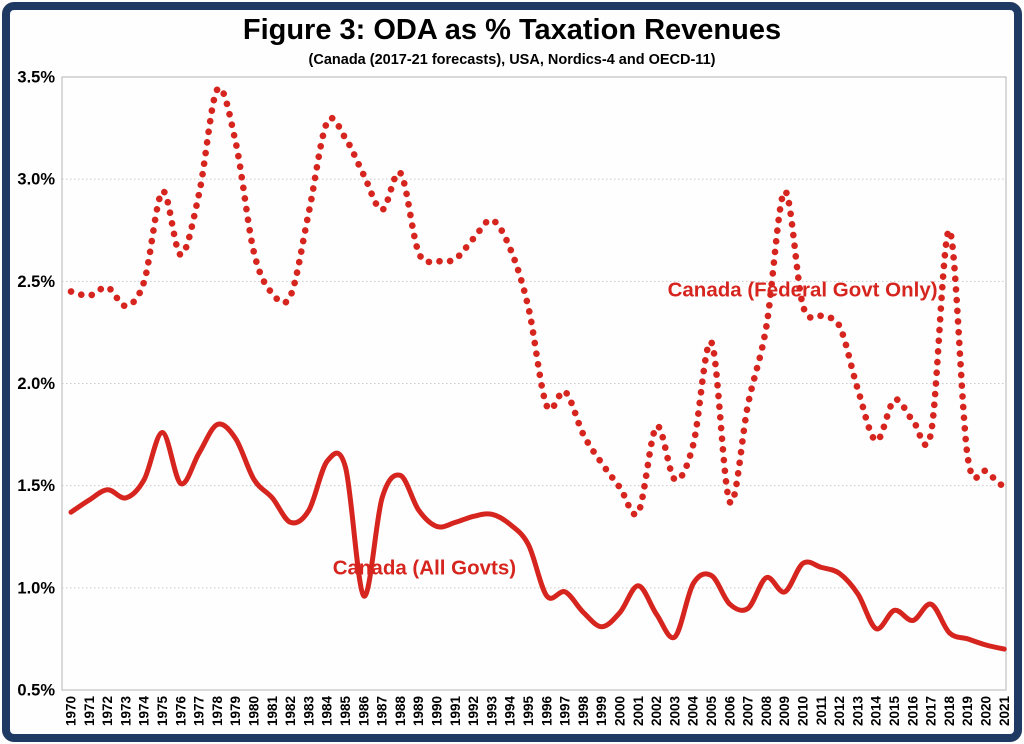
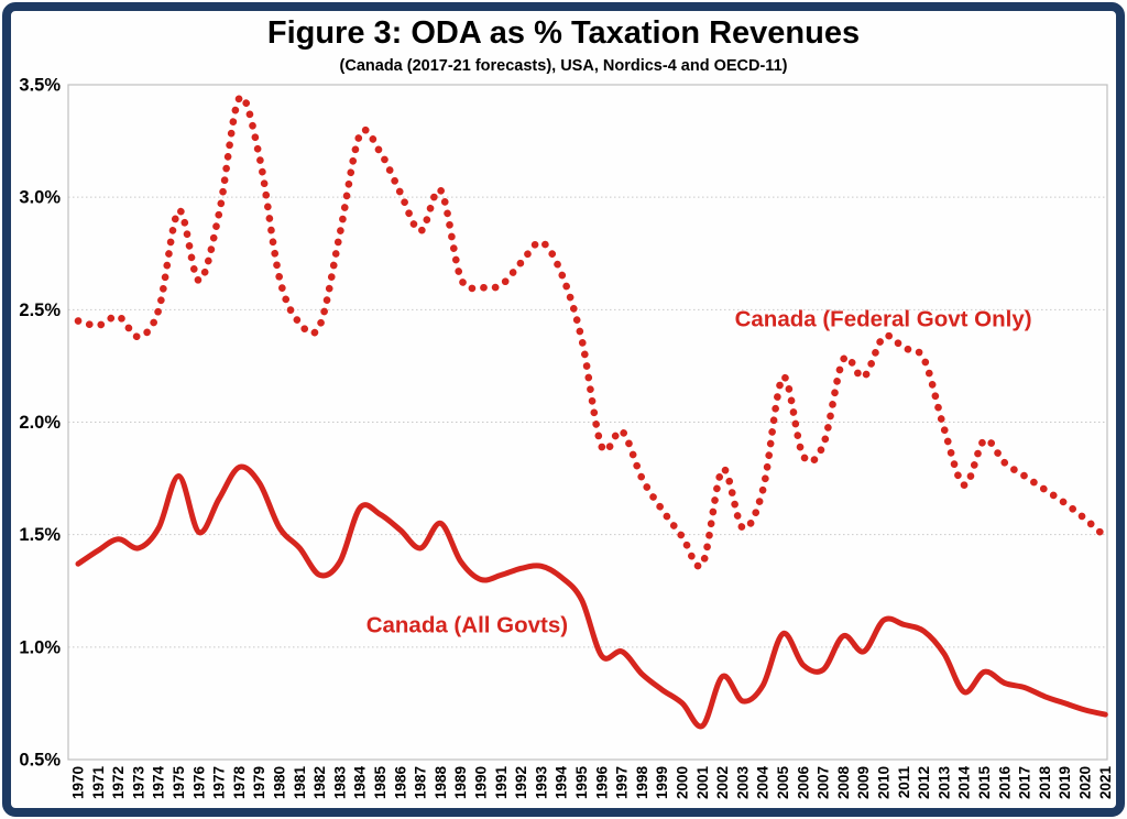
Canada (All Govts)/1986: 0.96% -> 1.52%
Canada (All Govts)/2000: 0.88% -> 0.75%
Canada (All Govts)/2001: 1.01% -> 0.65%
Canada (All Govts)/2004: 1.02% -> 0.83%
Canada (Federal Govt Only)/2006: 1.42% -> 1.85%
Canada (Federal Govt Only)/2009: 2.94% -> 2.20%
Canada (All Govts)/2017: 0.92% -> 0.82%
Canada (Federal Govt Only)/2018: 2.75% -> 1.70%
